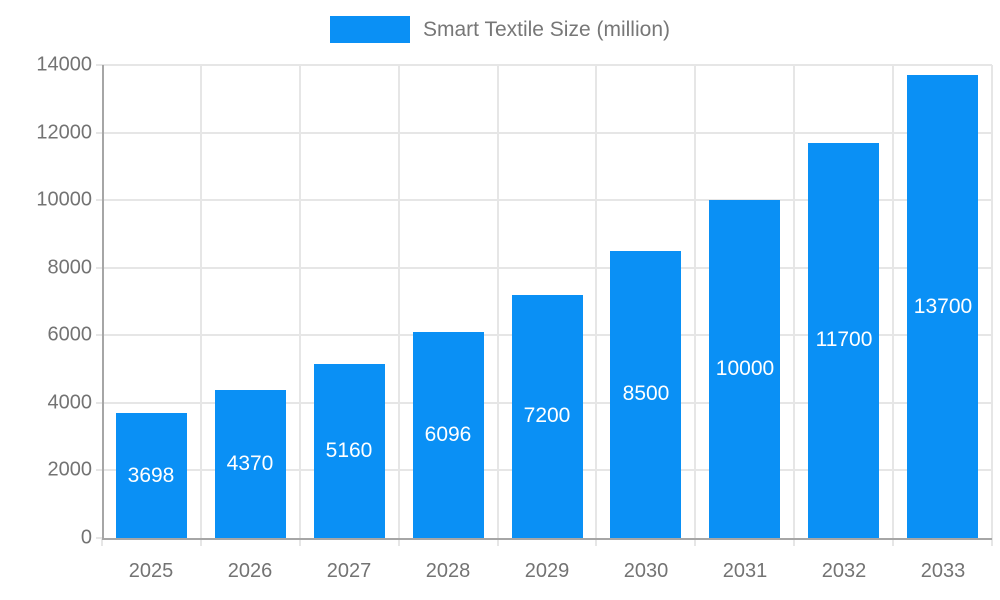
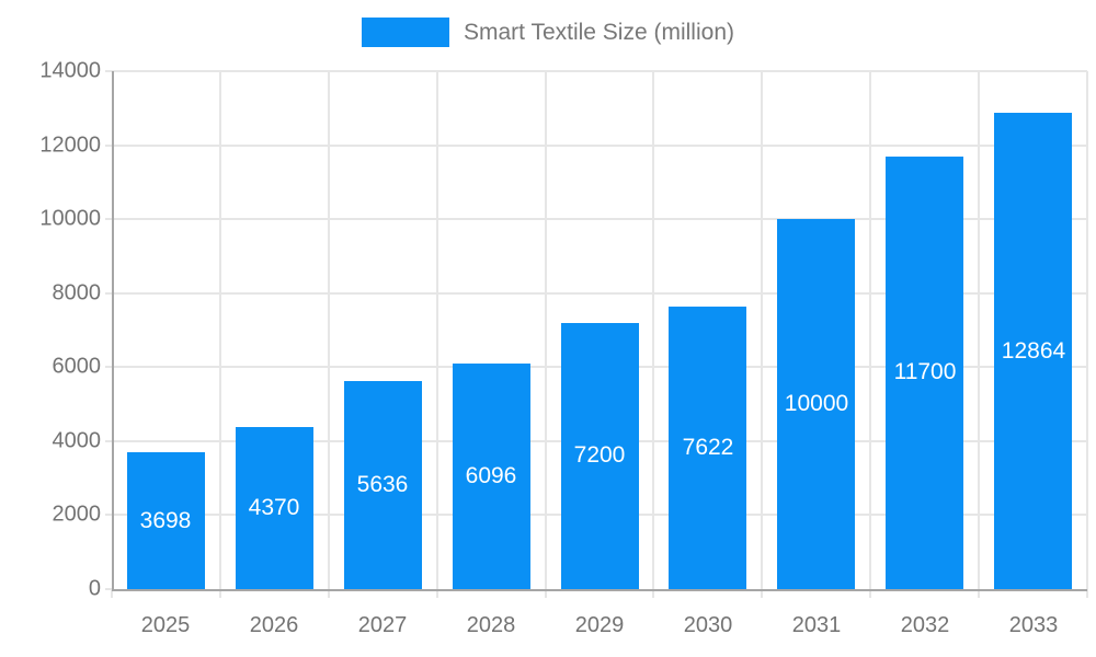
2027: 5160 -> 5636
2030: 8500 -> 7622
2033: 13700 -> 12864
